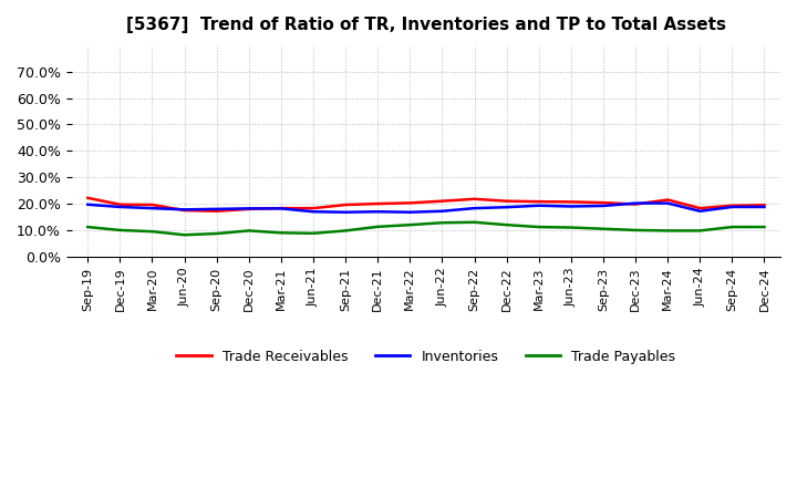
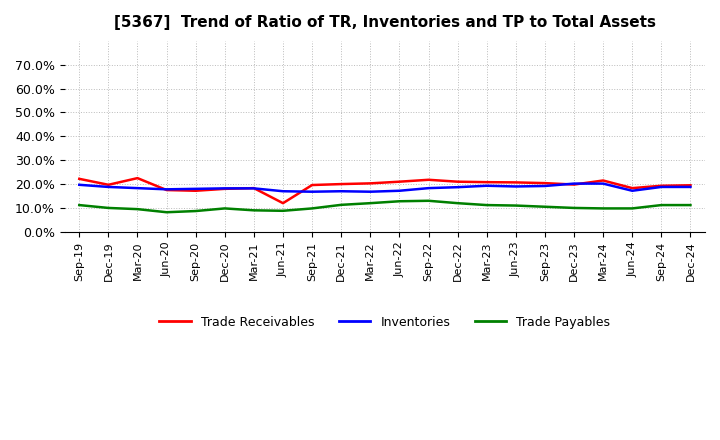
Trade Receivables/Mar-20: 19.6% -> 22.5%
Trade Receivables/Jun-21: 18.3% -> 12.0%
